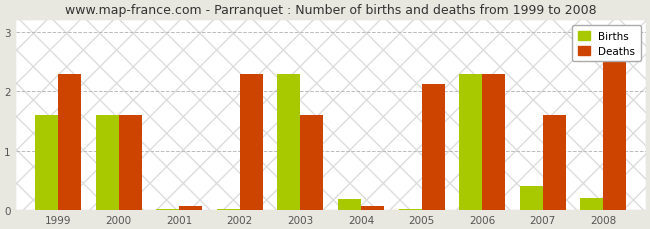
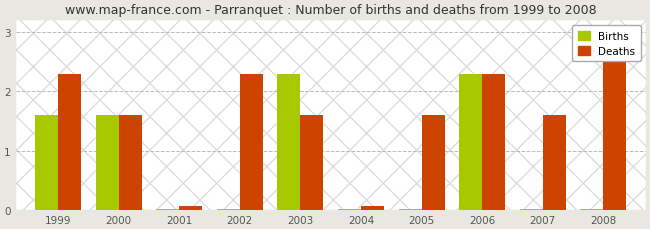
Births/2004: 0.18 -> 0.02
Deaths/2005: 2.12 -> 1.60
Births/2007: 0.40 -> 0.02
Births/2008: 0.20 -> 0.02
